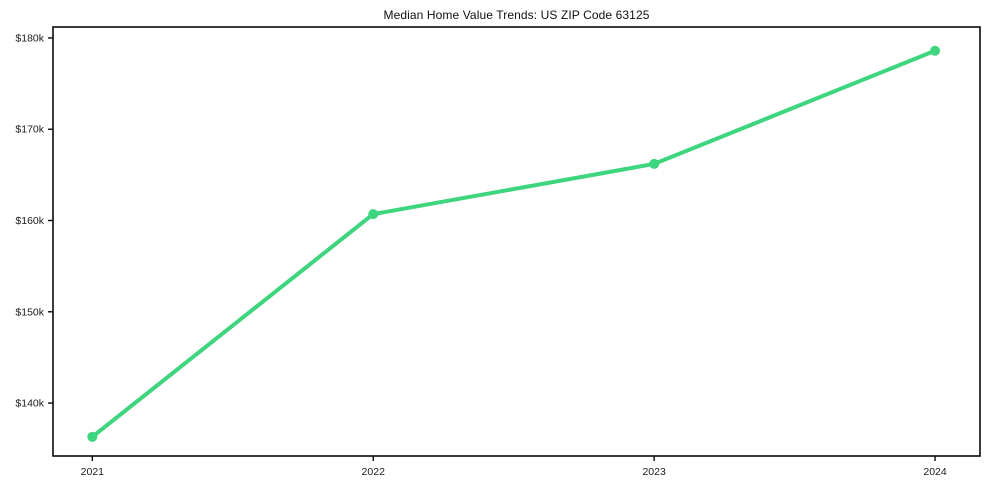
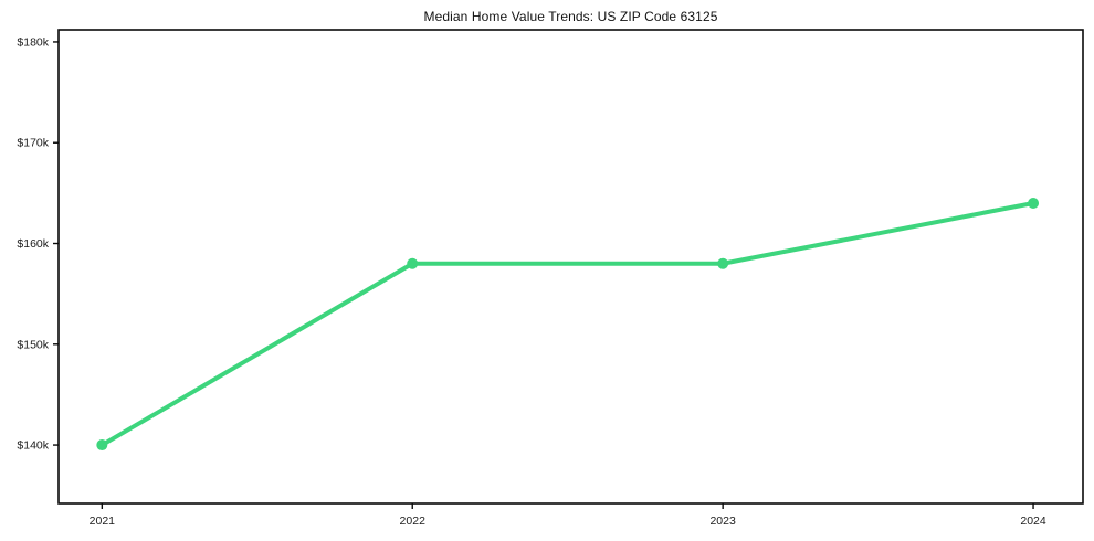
2021: $136k -> $140k
2022: $161k -> $158k
2023: $166k -> $158k
2024: $179k -> $164k
